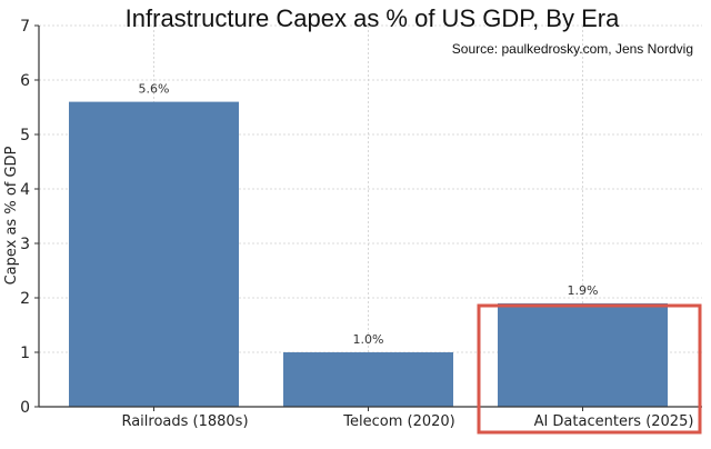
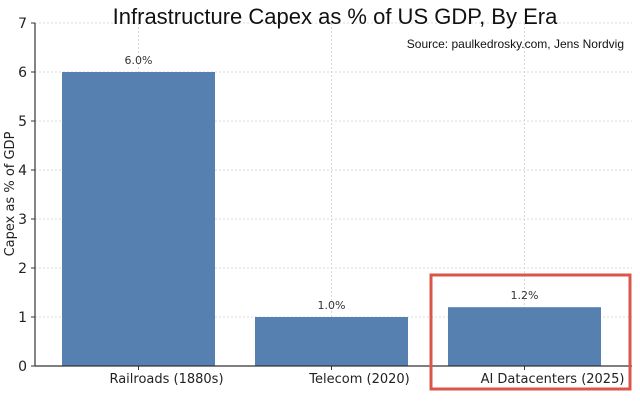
Railroads (1880s): 5.6% -> 6.0%
AI Datacenters (2025): 1.9% -> 1.2%
